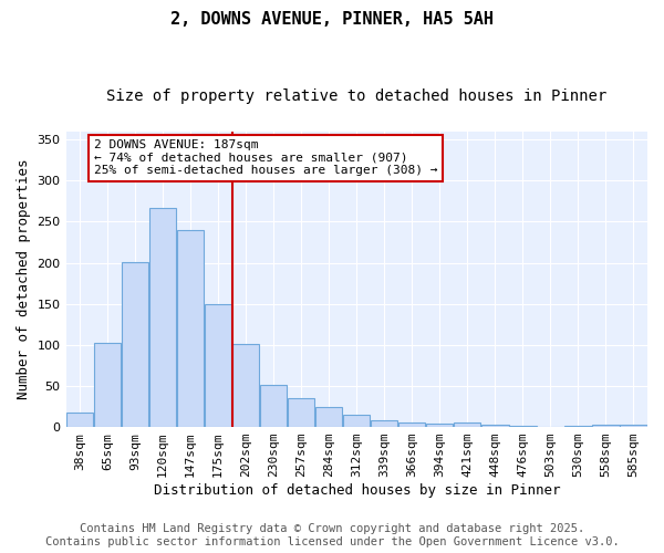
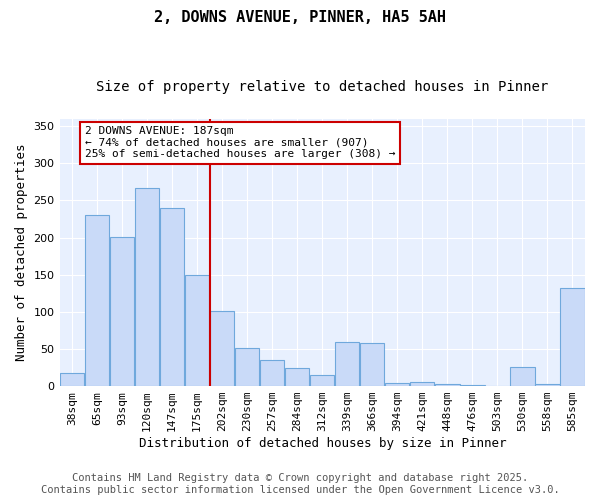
65sqm: 102 -> 230
339sqm: 8 -> 60
366sqm: 6 -> 58
530sqm: 1 -> 26
585sqm: 3 -> 132
